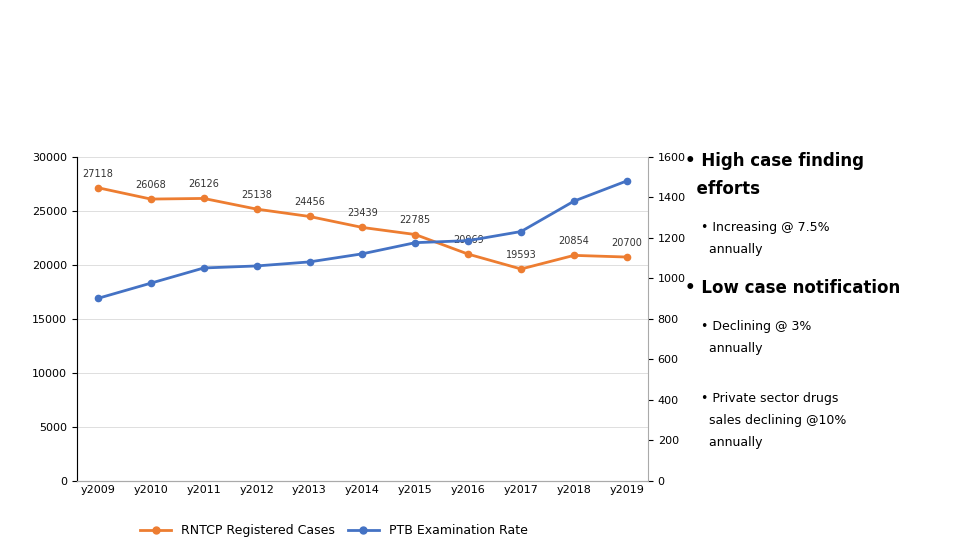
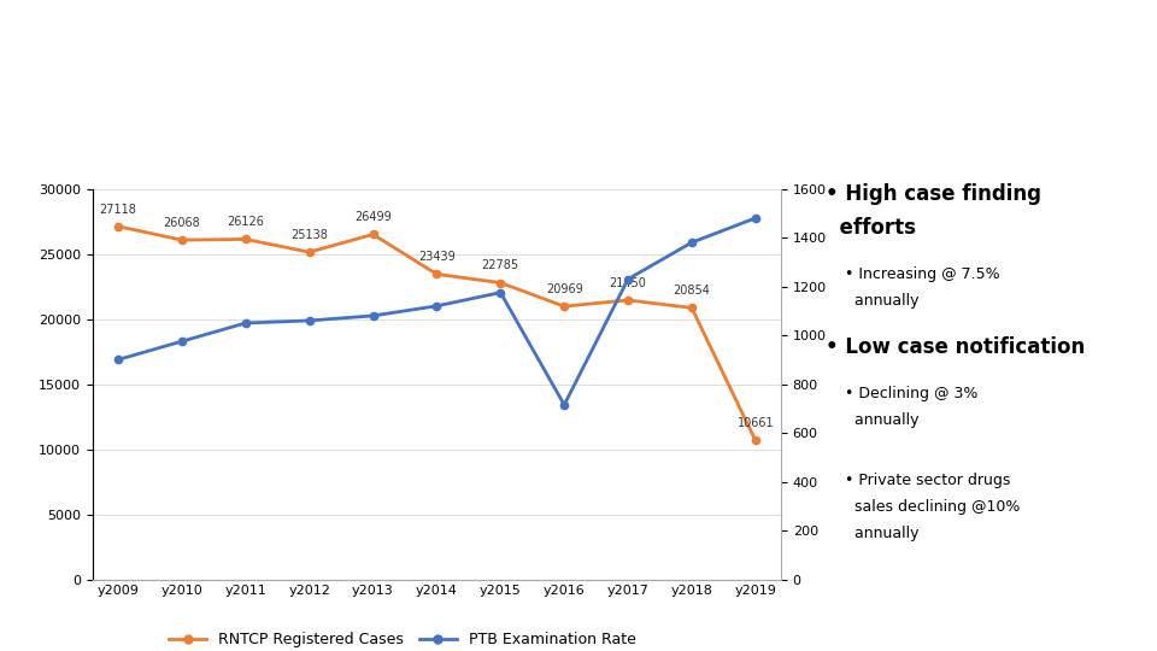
RNTCP Registered Cases/y2013: 24456 -> 26499
PTB Examination Rate/y2016: 1185 -> 715
RNTCP Registered Cases/y2017: 19593 -> 21450
RNTCP Registered Cases/y2019: 20700 -> 10661
